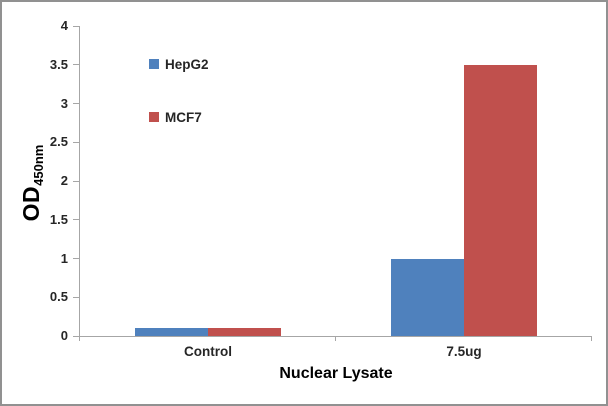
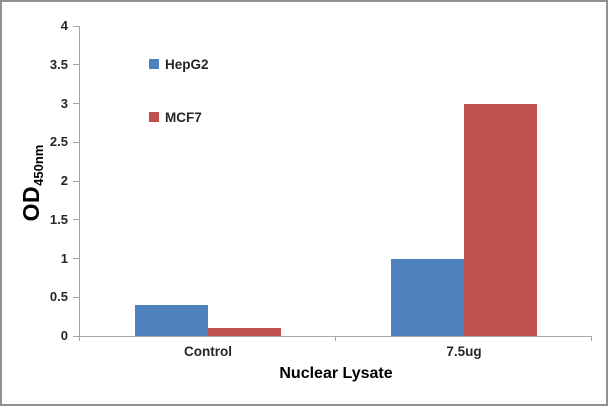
HepG2/Control: 0.1 -> 0.4
MCF7/7.5ug: 3.5 -> 3.0
